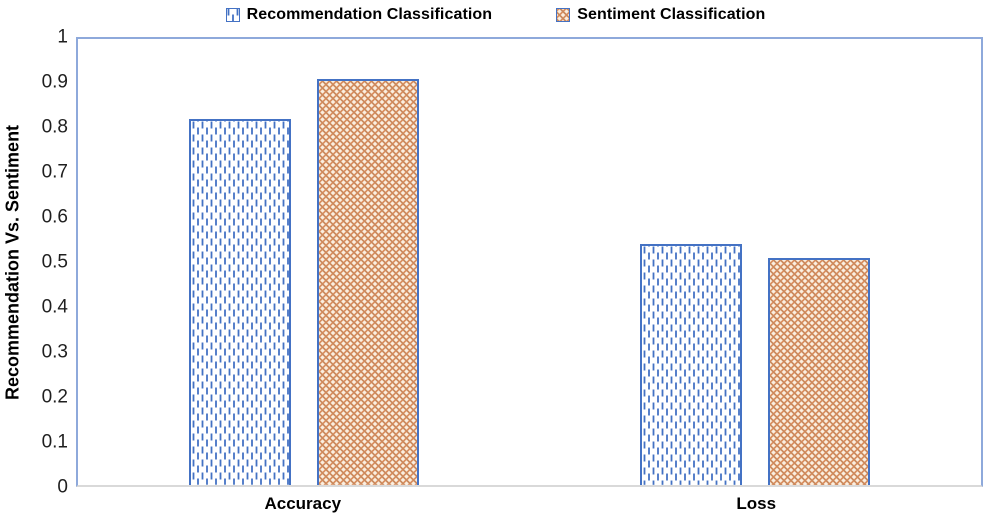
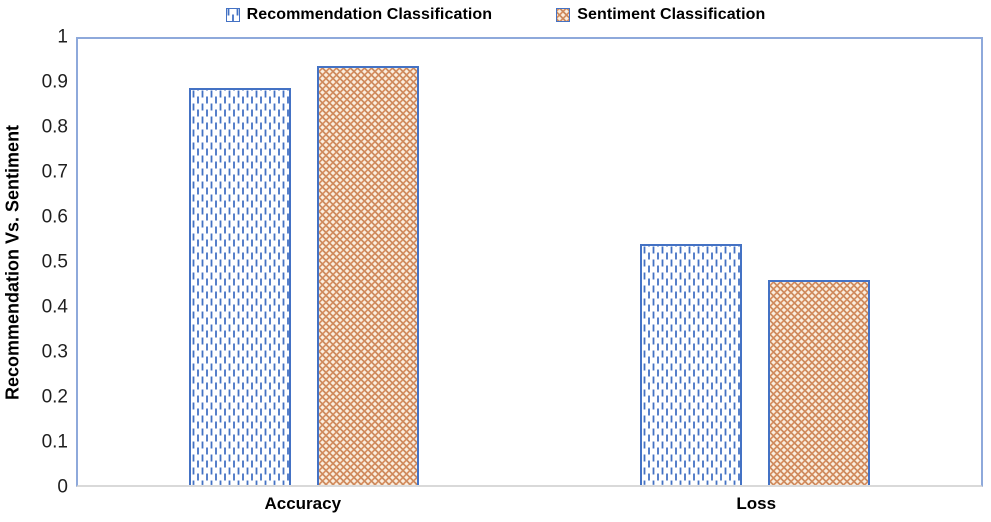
Recommendation Classification/Accuracy: 0.82 -> 0.89
Sentiment Classification/Accuracy: 0.91 -> 0.94
Sentiment Classification/Loss: 0.51 -> 0.46
